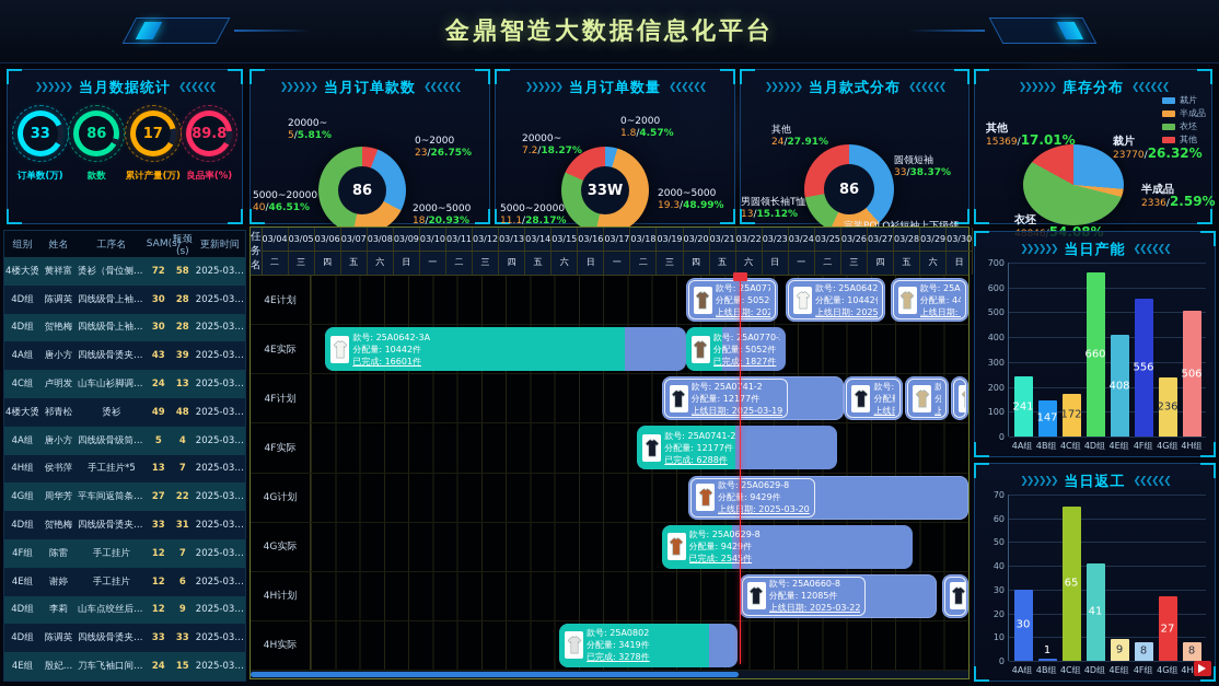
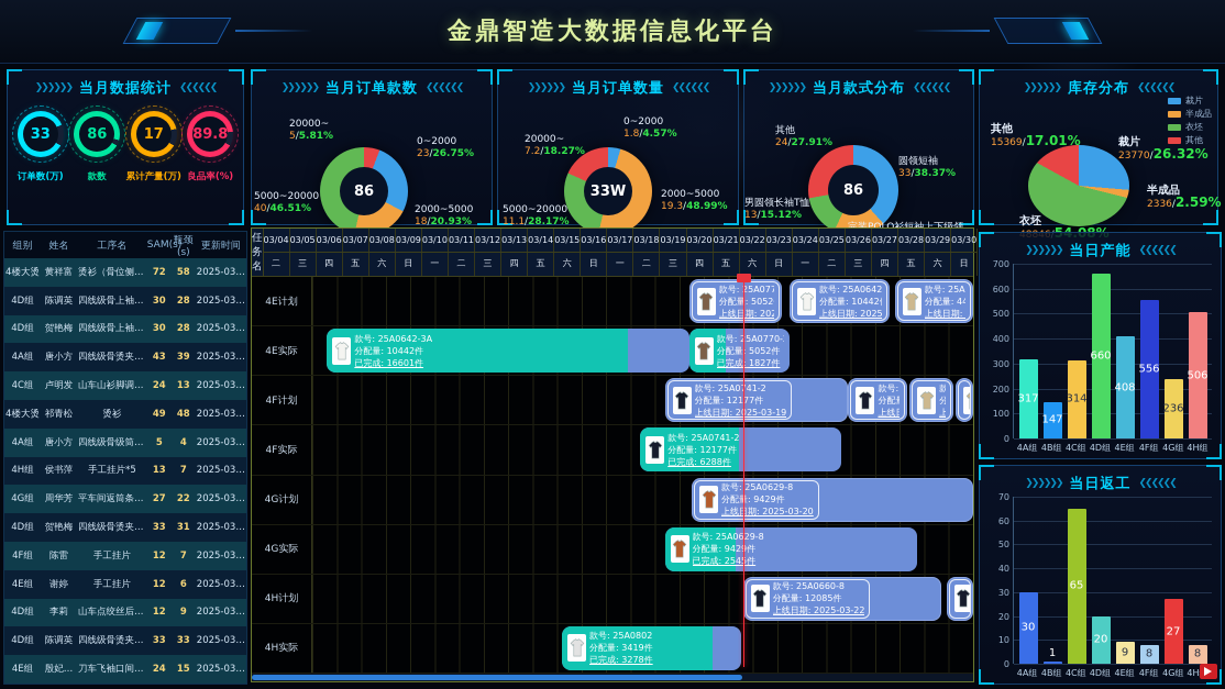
当日产能/4A组: 241 -> 317
当日产能/4C组: 172 -> 314
当日返工/4D组: 41 -> 20
